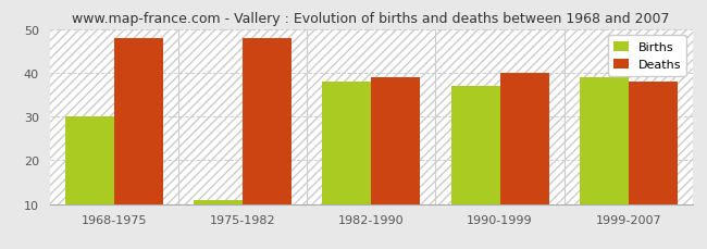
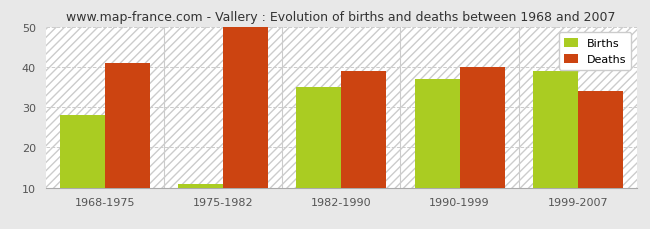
Births/1968-1975: 30 -> 28
Deaths/1968-1975: 48 -> 41
Deaths/1975-1982: 48 -> 50
Births/1982-1990: 38 -> 35
Deaths/1999-2007: 38 -> 34
